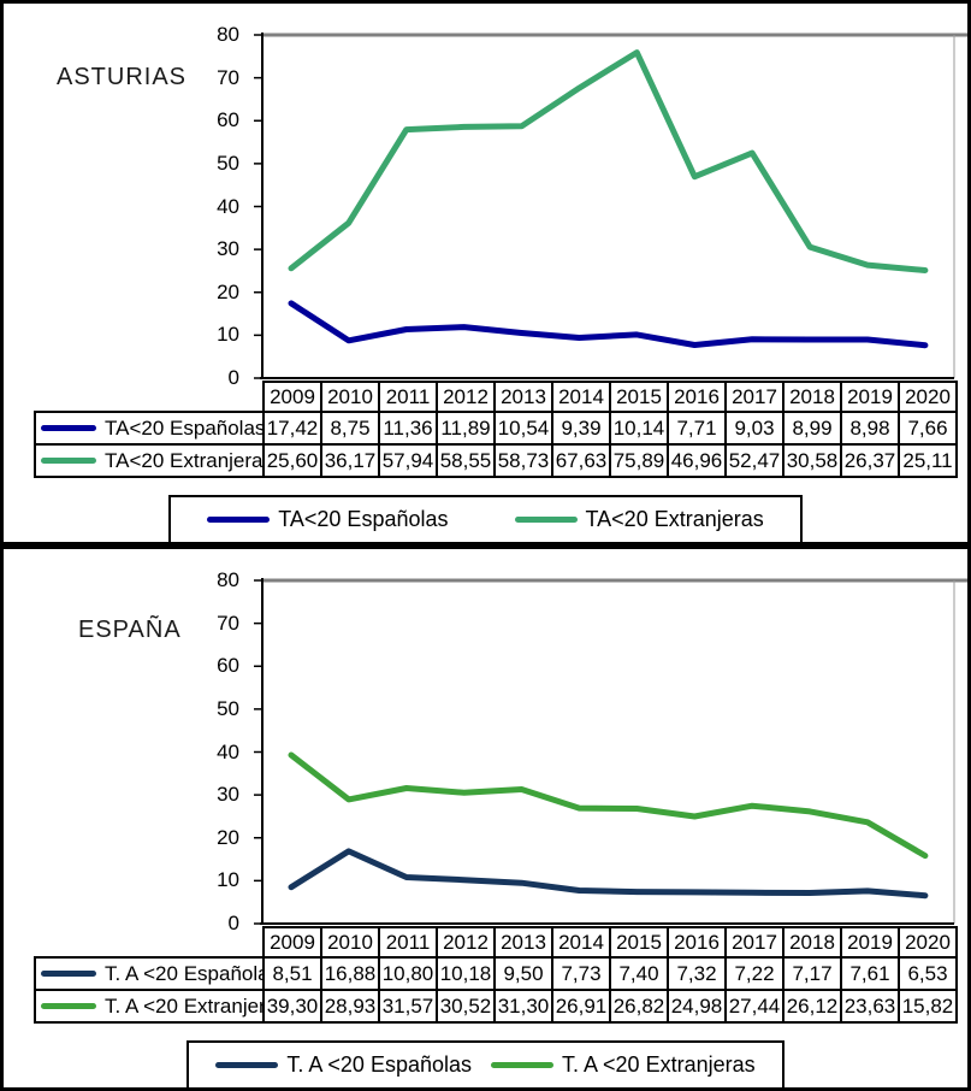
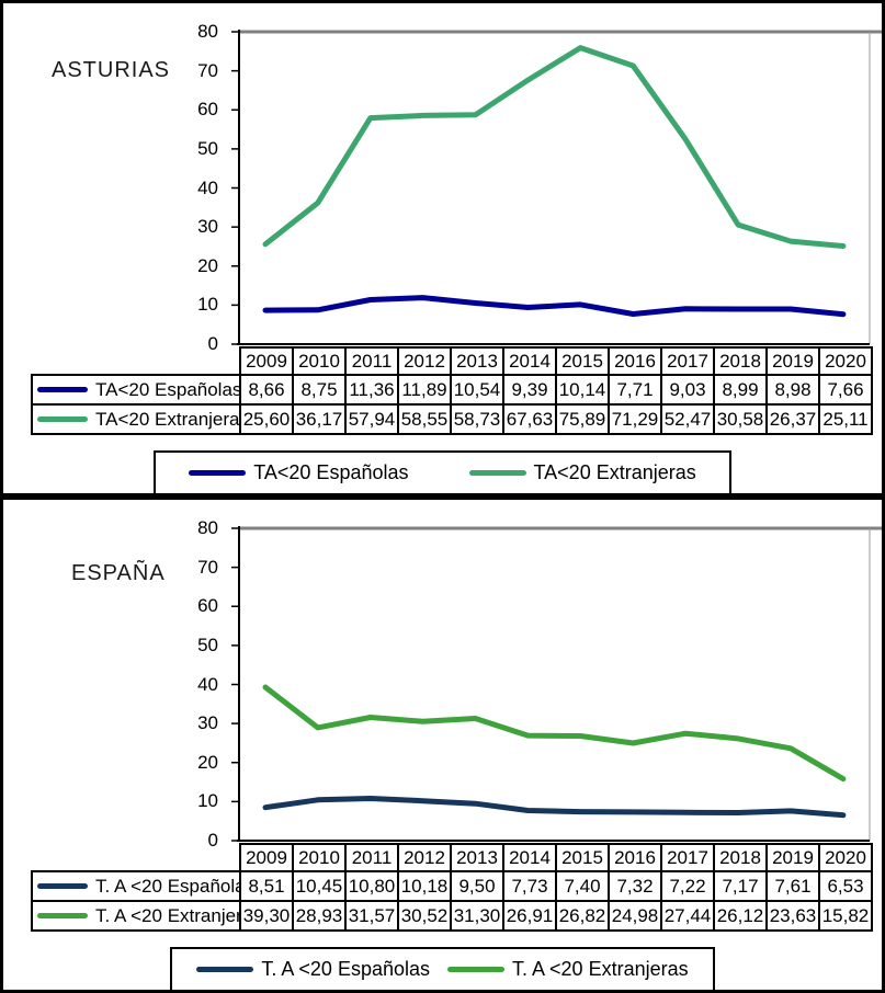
ASTURIAS/TA<20 Españolas/2009: 17,42 -> 8,66
ASTURIAS/TA<20 Extranjeras/2016: 46,96 -> 71,29
ESPAÑA/T. A <20 Españolas/2010: 16,88 -> 10,45
